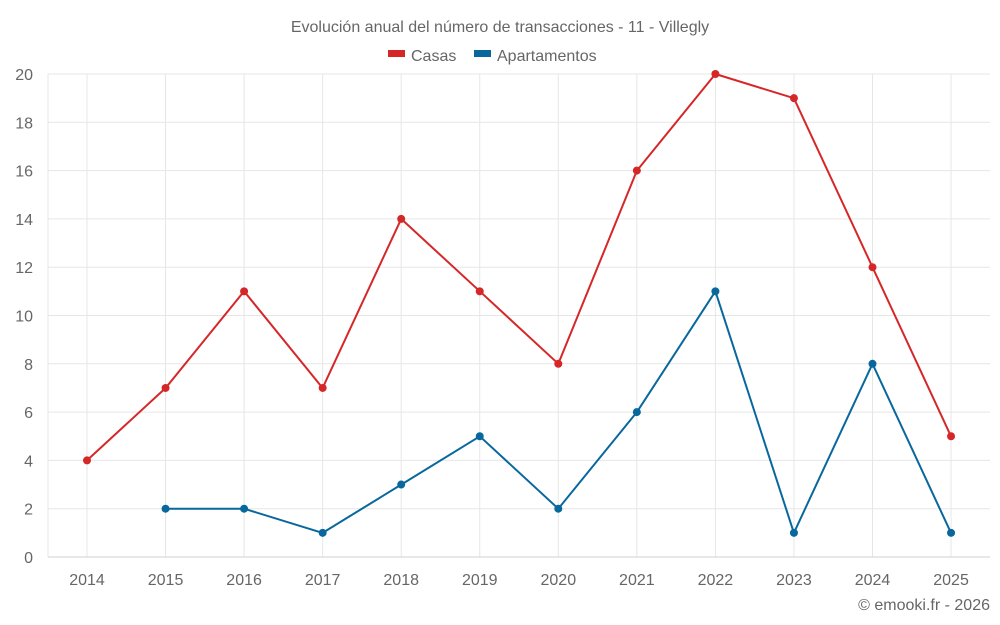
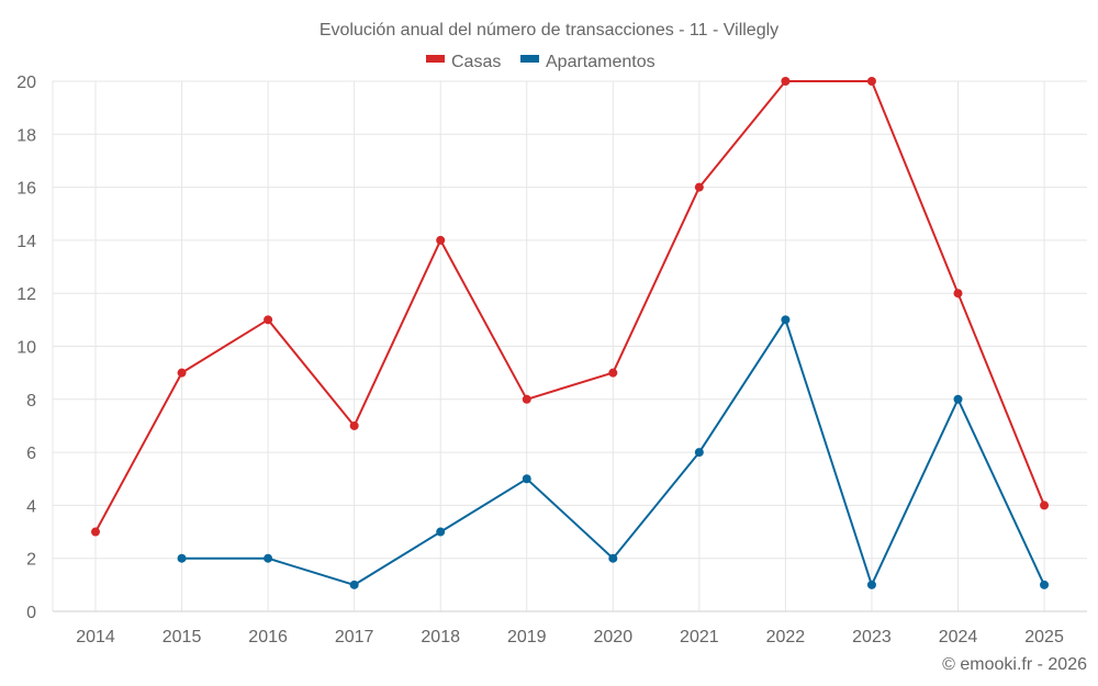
Casas/2014: 4 -> 3
Casas/2015: 7 -> 9
Casas/2019: 11 -> 8
Casas/2020: 8 -> 9
Casas/2023: 19 -> 20
Casas/2025: 5 -> 4
